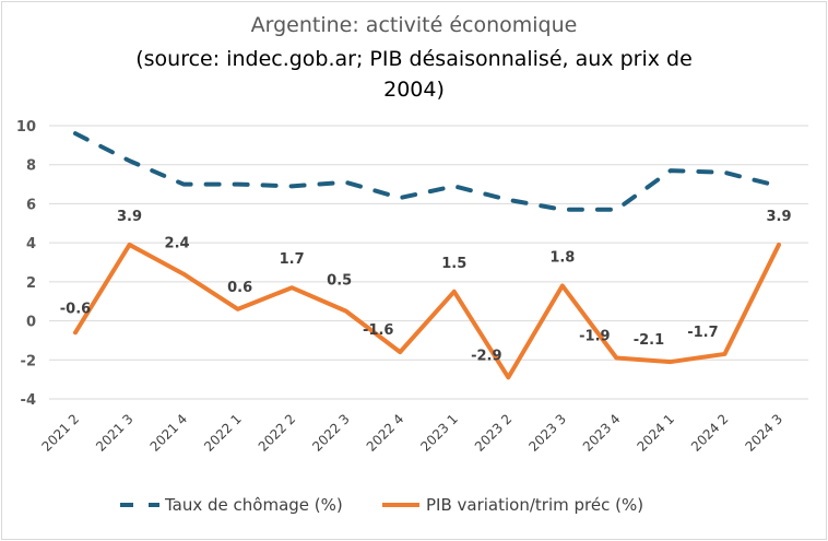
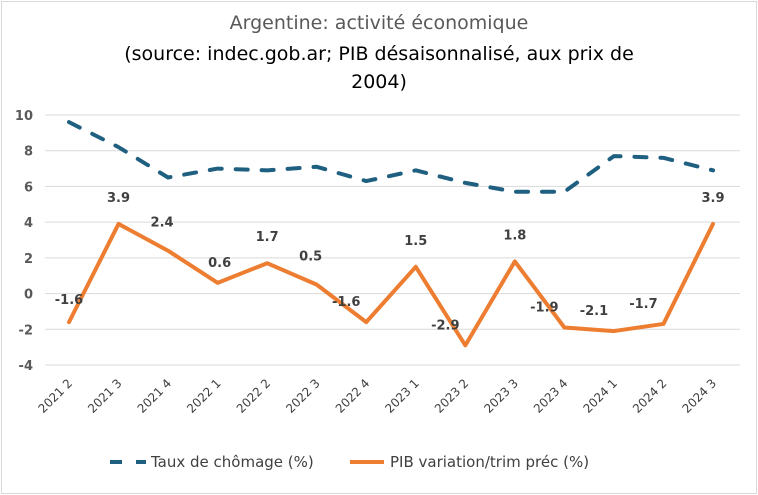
PIB variation/trim préc (%)/2021 2: -0.6 -> -1.6
Taux de chômage (%)/2021 4: 7.0 -> 6.5
